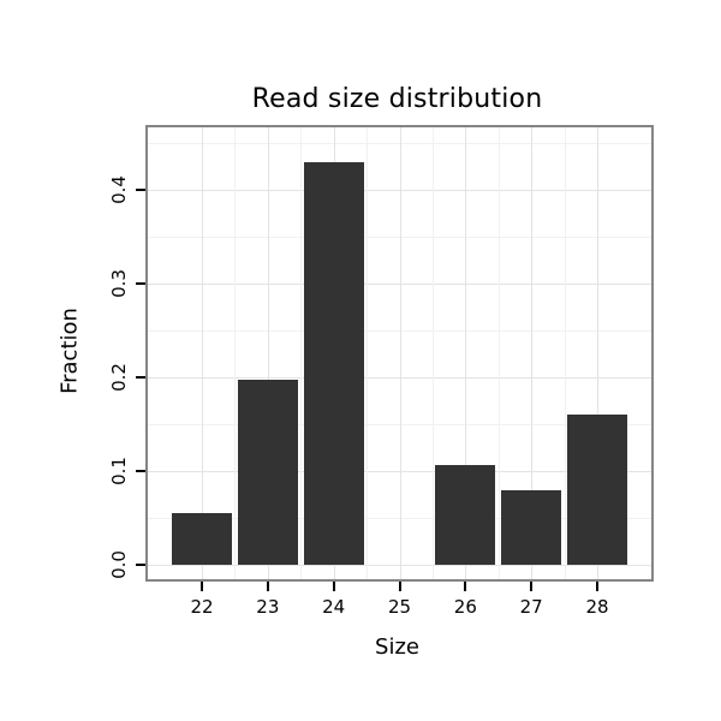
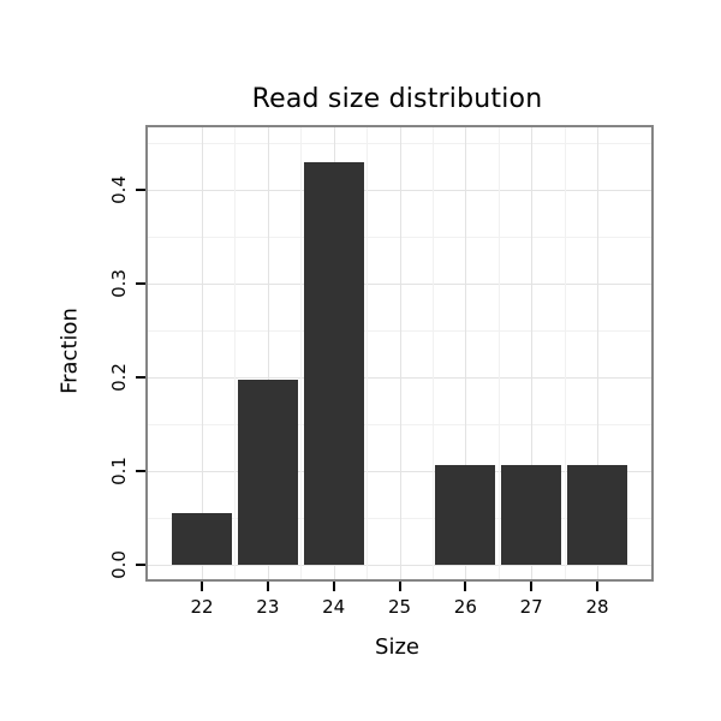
27: 0.08 -> 0.11
28: 0.16 -> 0.11
